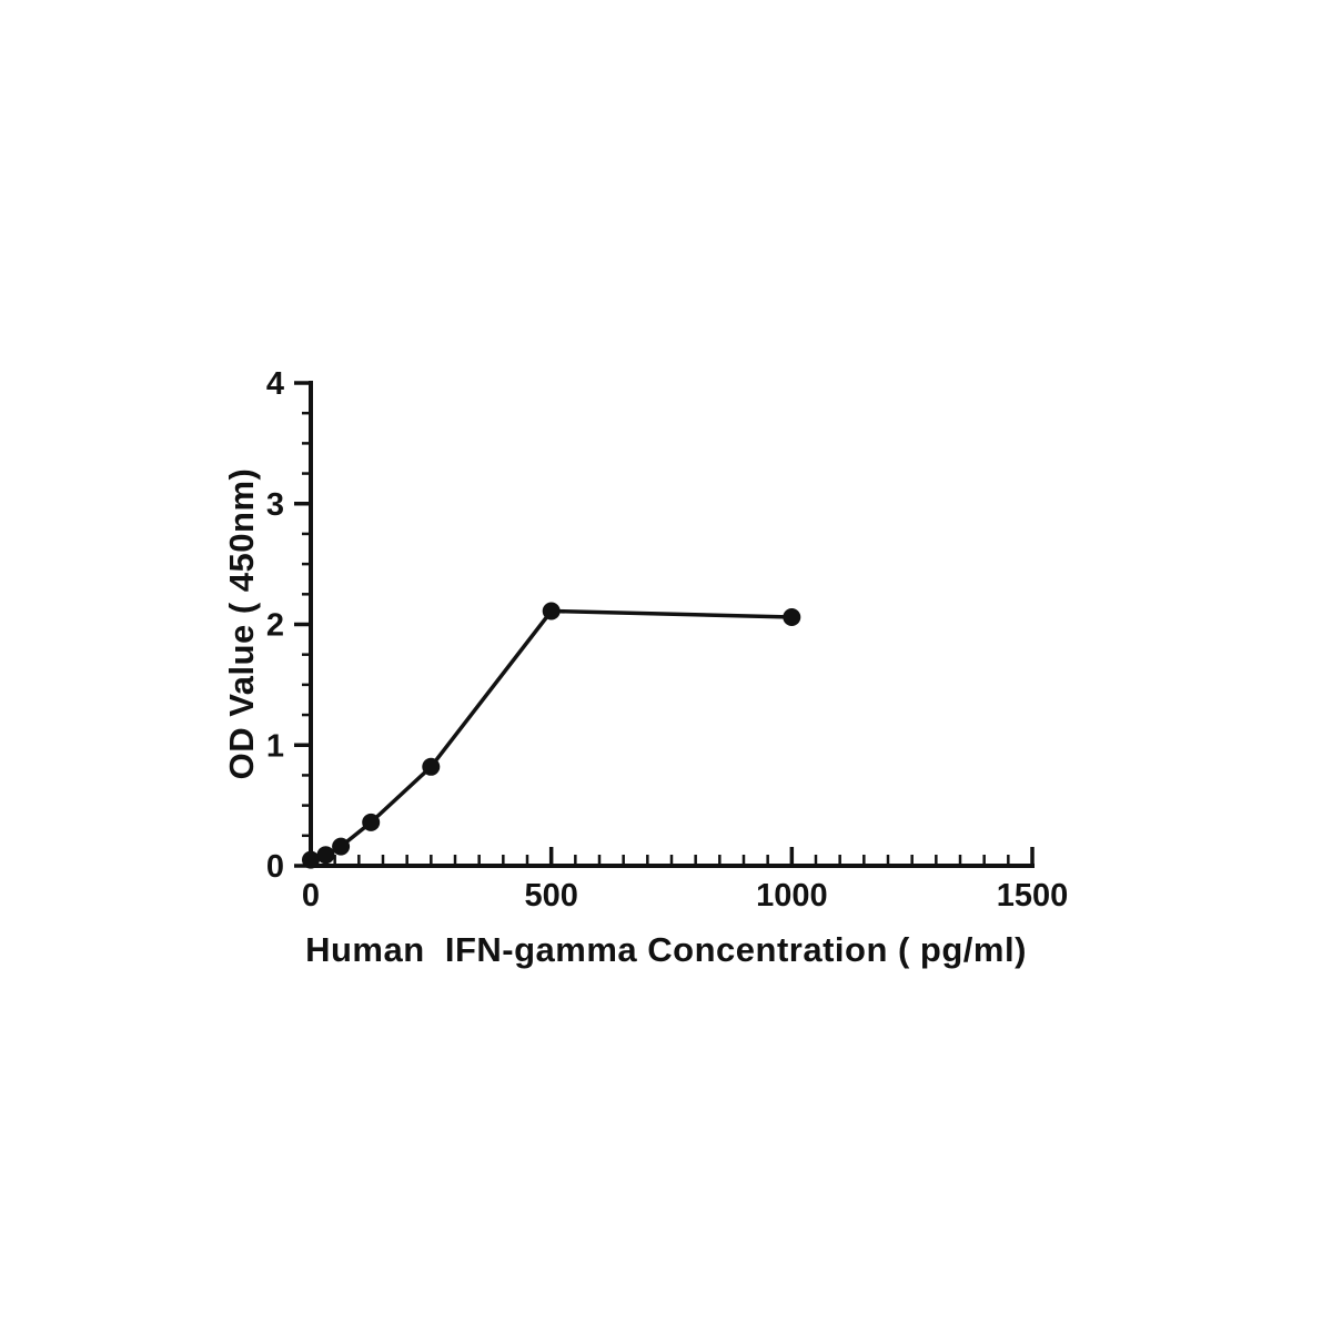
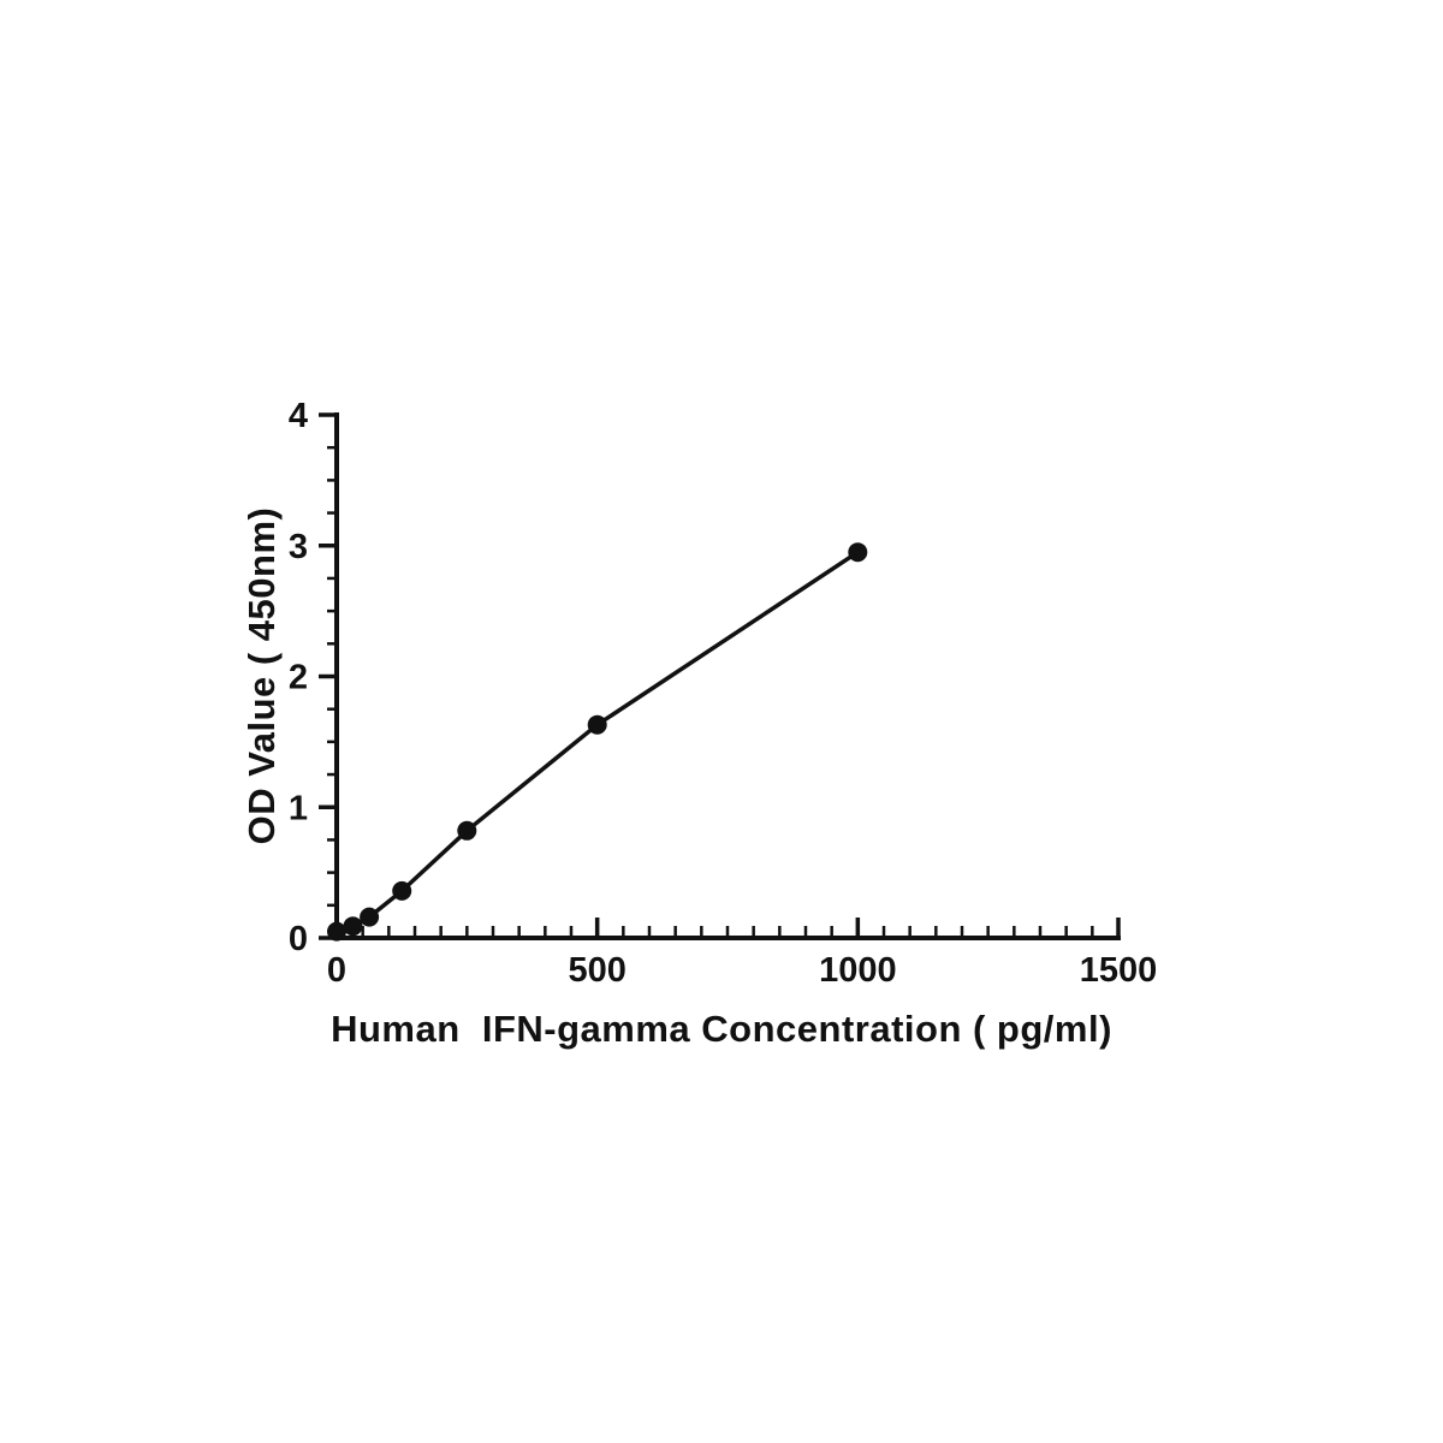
500: 2.11 -> 1.63
1000: 2.06 -> 2.95
